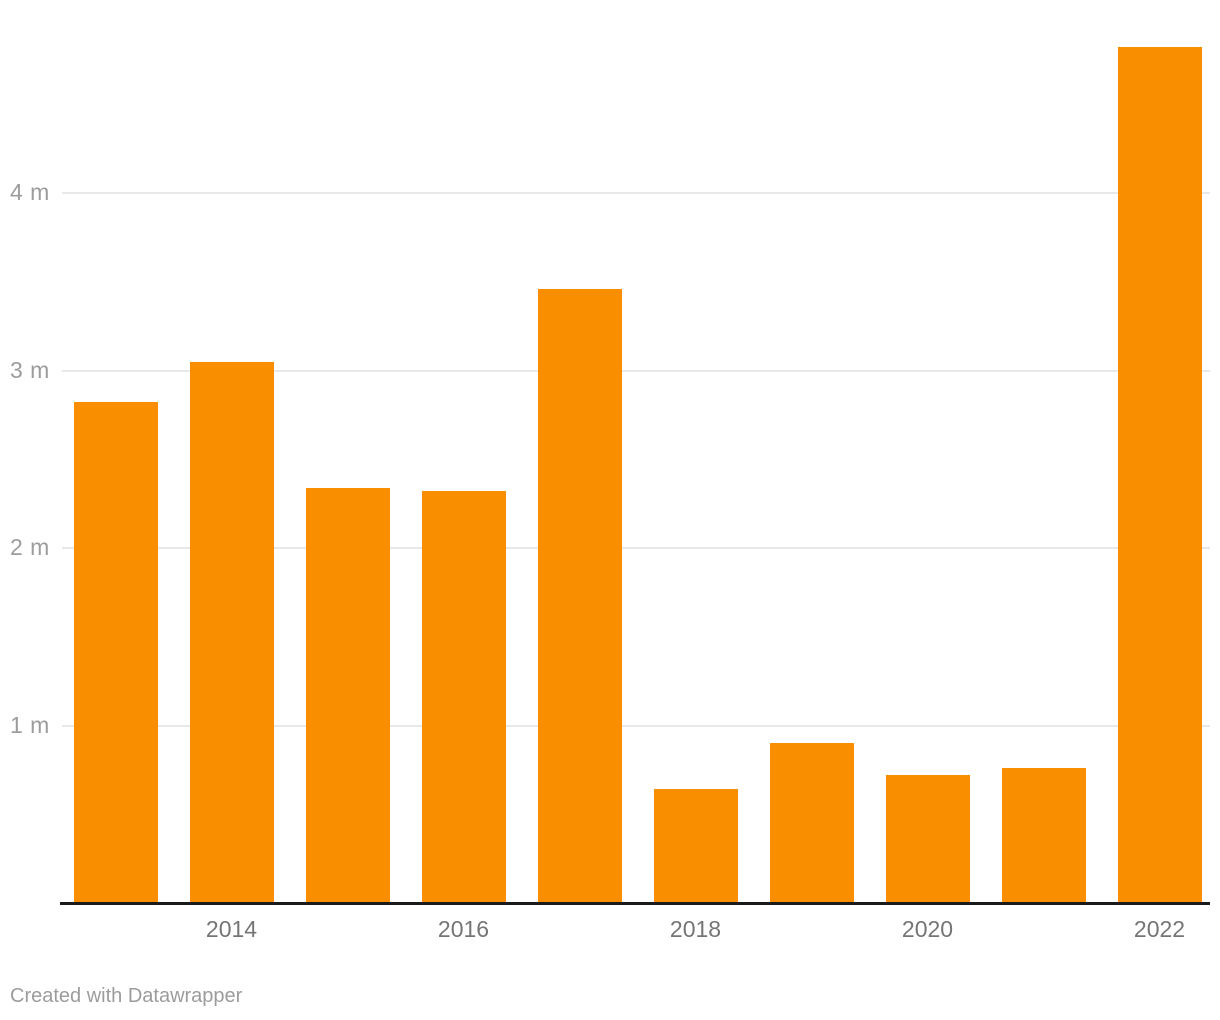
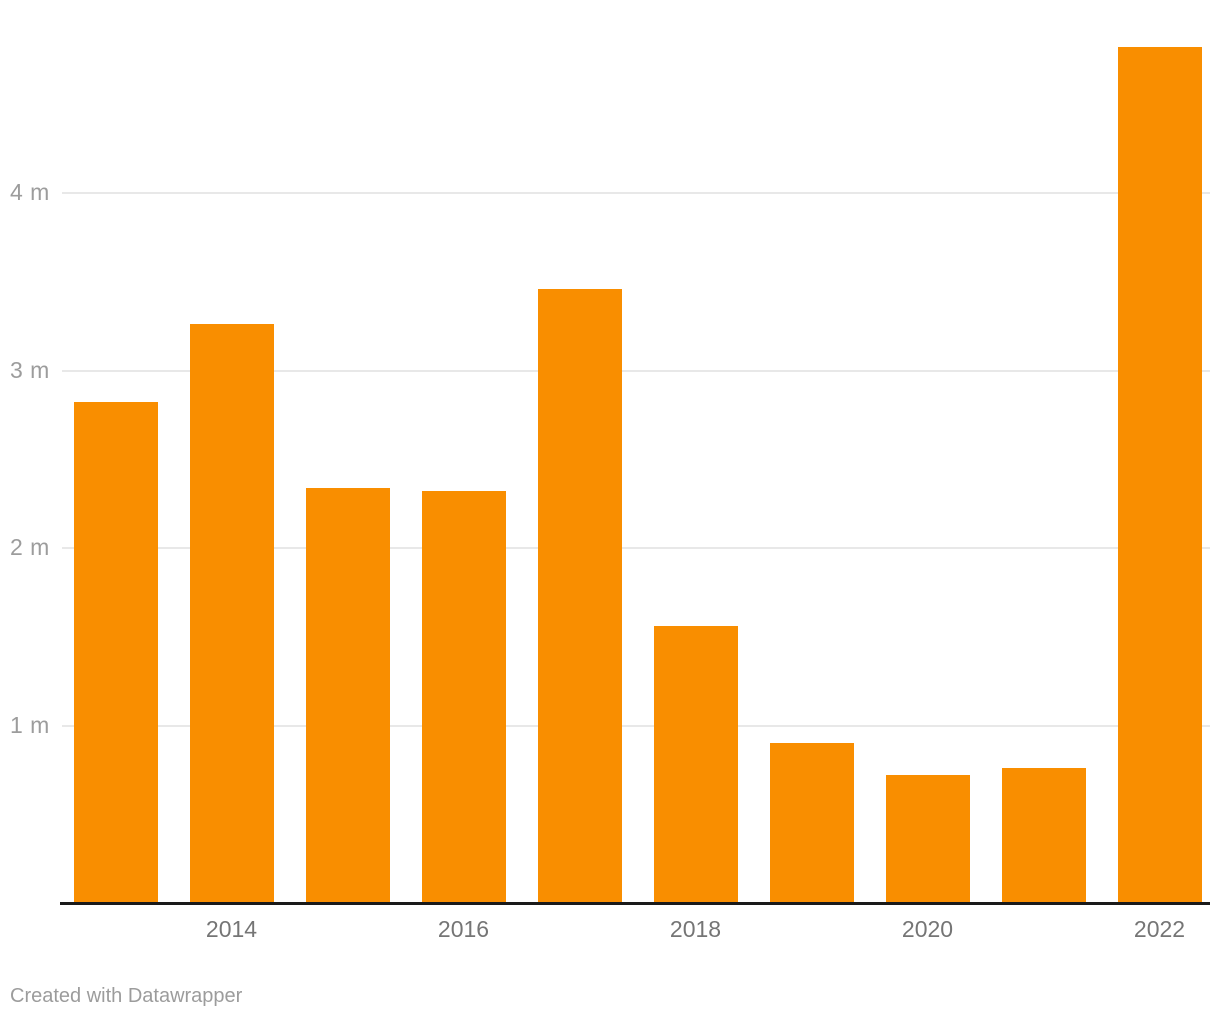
2014: 3.05m -> 3.26m
2018: 0.64m -> 1.56m
